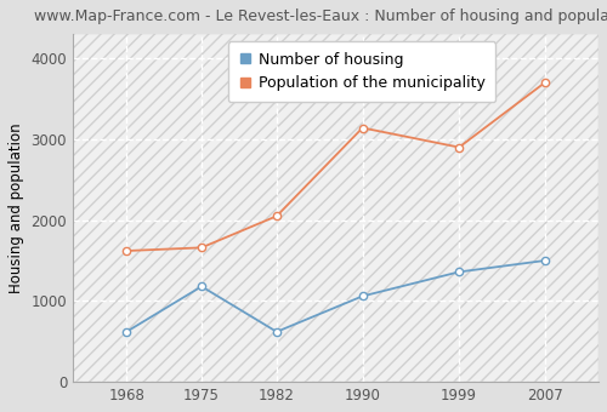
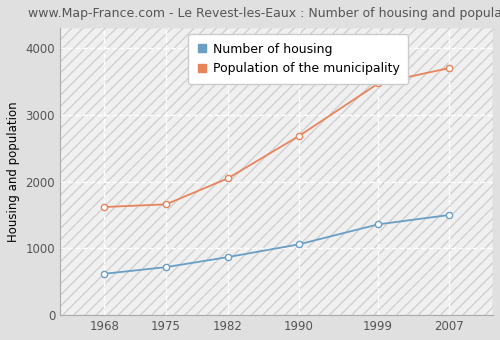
Number of housing/1975: 1180 -> 720
Number of housing/1982: 620 -> 870
Population of the municipality/1990: 3140 -> 2680
Population of the municipality/1999: 2900 -> 3470
